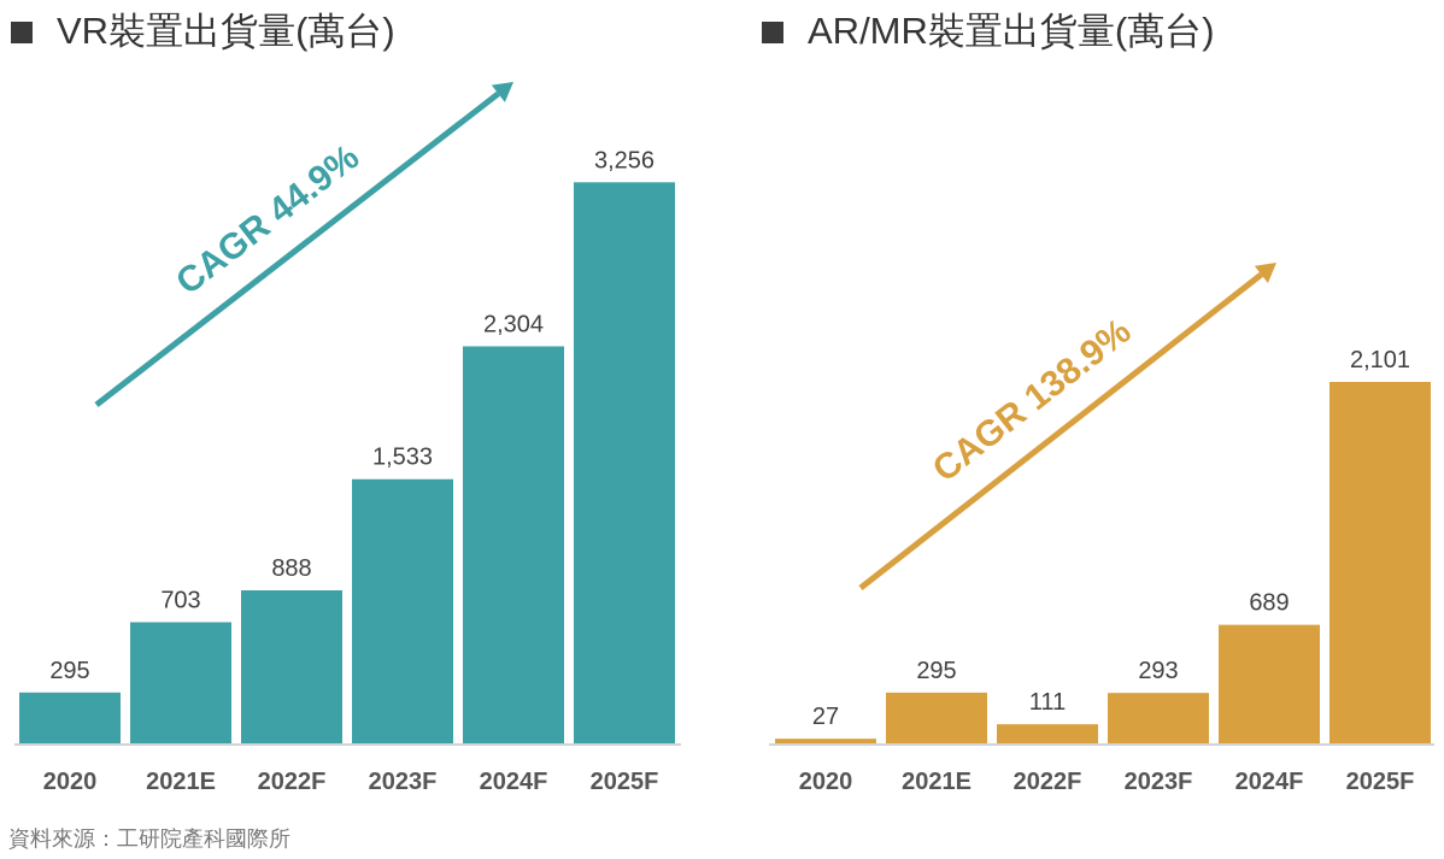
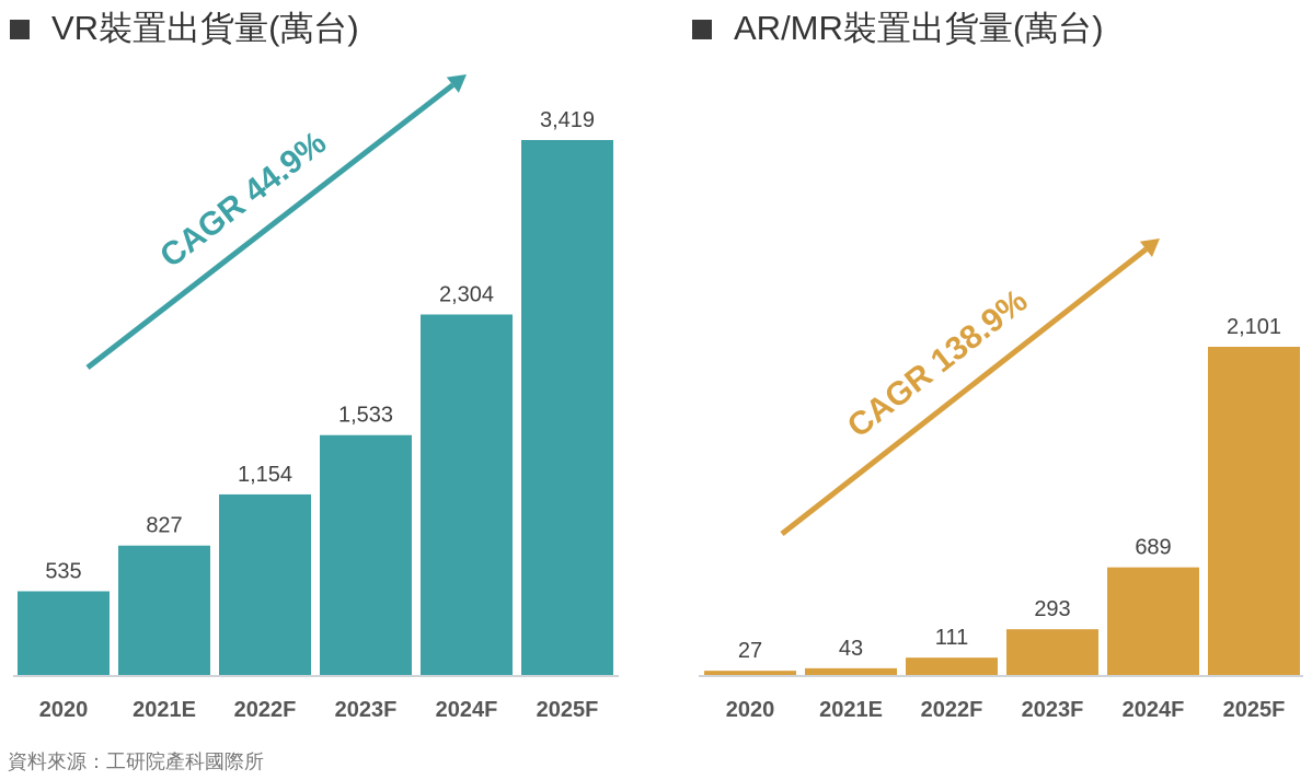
VR裝置出貨量(萬台)/2020: 295 -> 535
VR裝置出貨量(萬台)/2021E: 703 -> 827
VR裝置出貨量(萬台)/2022F: 888 -> 1,154
VR裝置出貨量(萬台)/2025F: 3,256 -> 3,419
AR/MR裝置出貨量(萬台)/2021E: 295 -> 43
